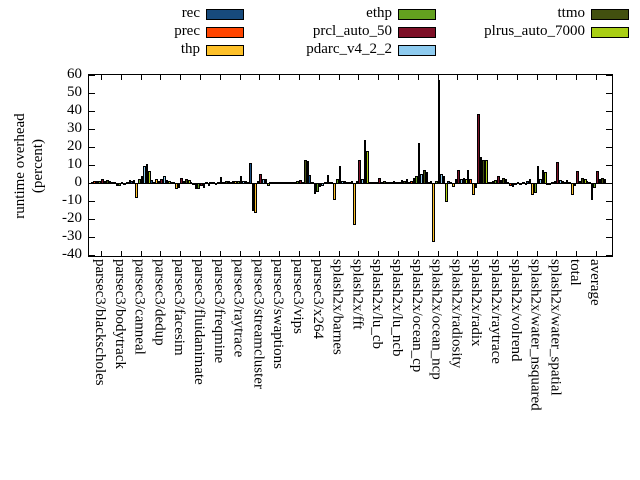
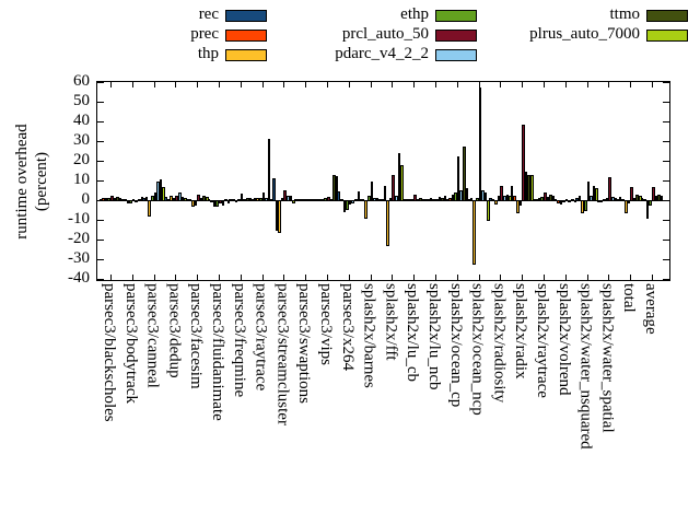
ttmo/parsec3/raytrace: 1 -> 31
prec/splash2x/fft: 1 -> 7
ttmo/splash2x/ocean_cp: 7 -> 27
